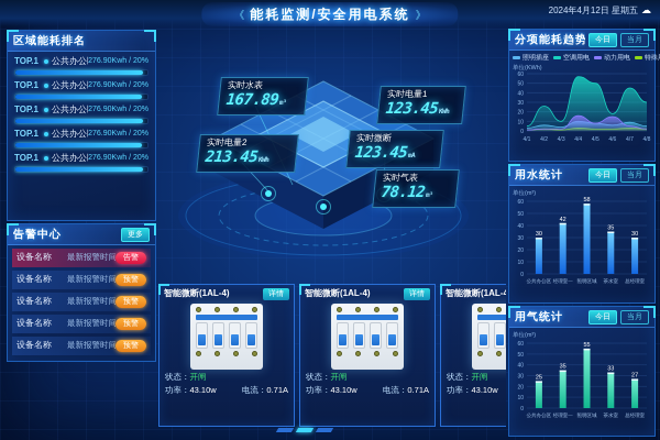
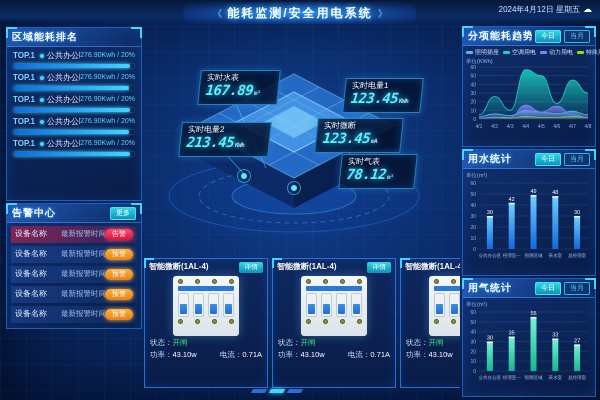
用水统计/照明区域: 58 -> 49
用水统计/茶水室: 35 -> 48
用气统计/公共办公区: 25 -> 30
